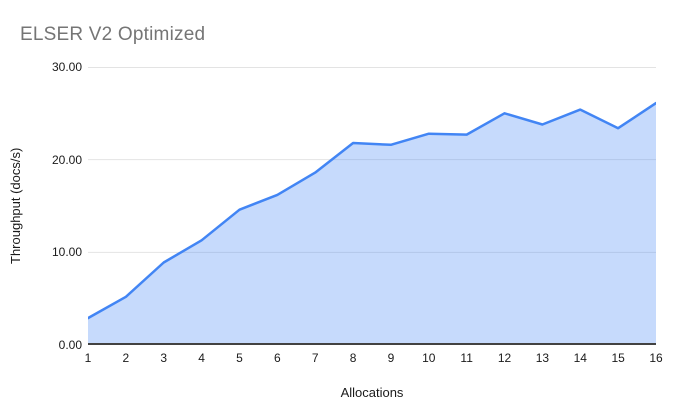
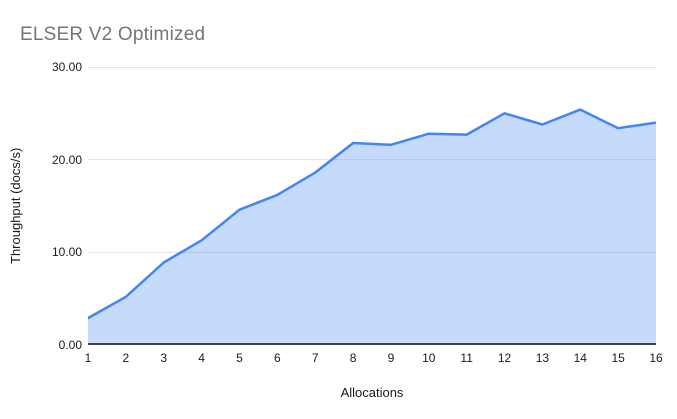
16: 26 -> 24
